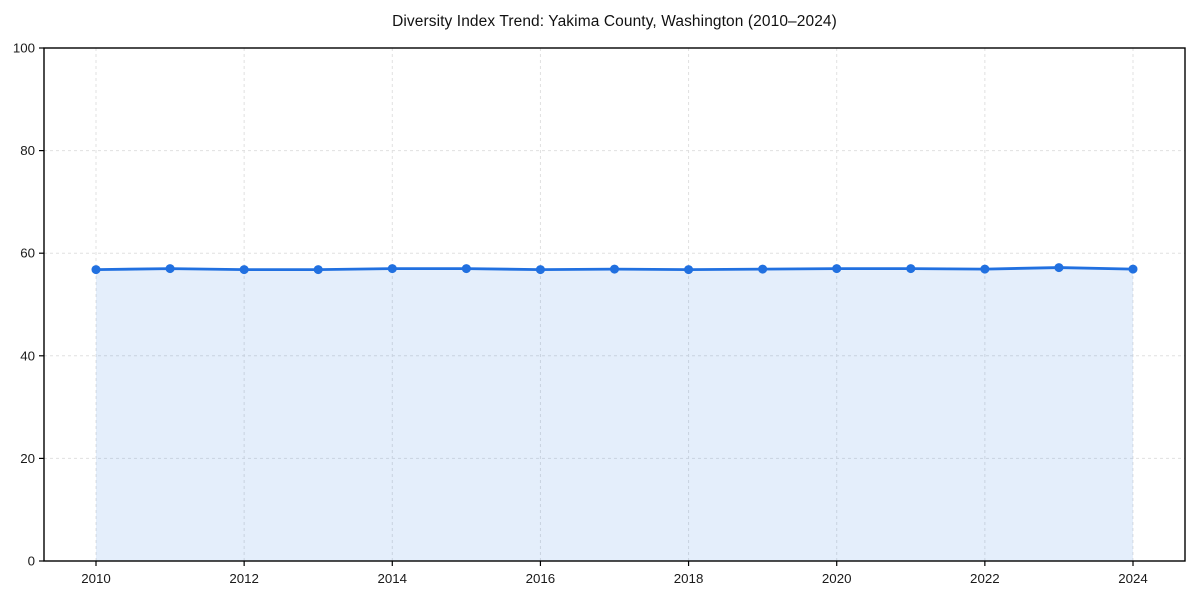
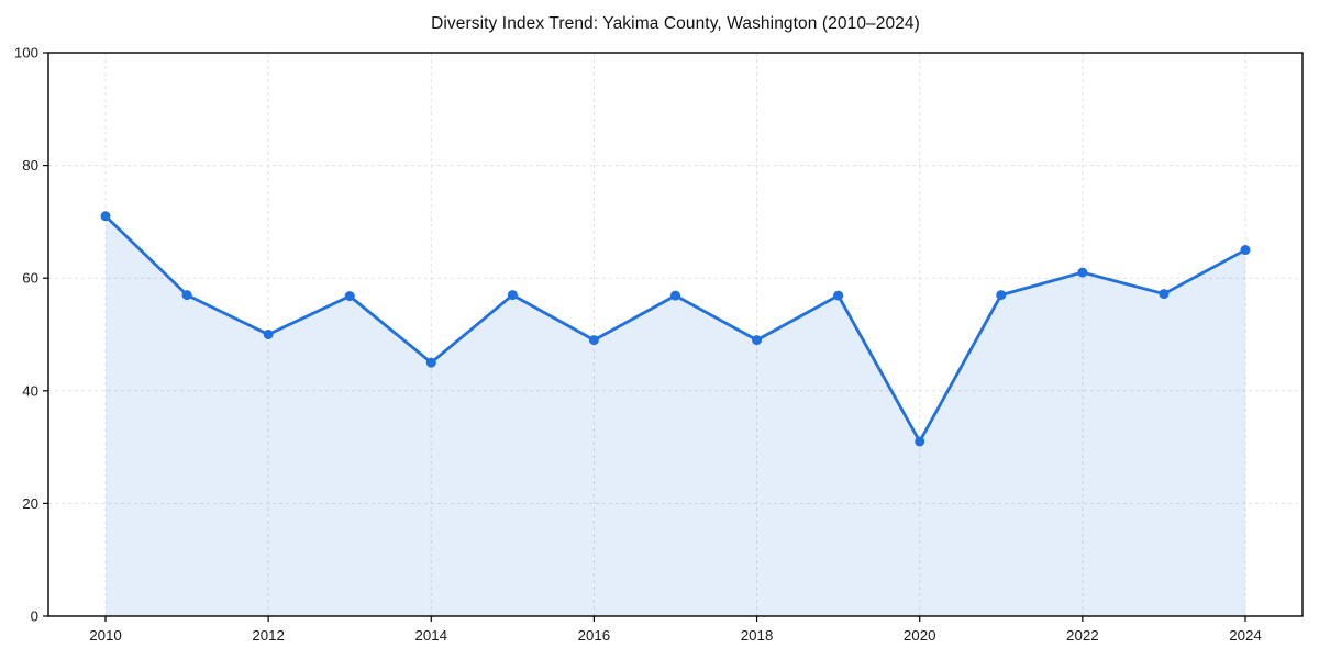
2010: 57 -> 71
2012: 57 -> 50
2014: 57 -> 45
2016: 57 -> 49
2018: 57 -> 49
2020: 57 -> 31
2022: 57 -> 61
2024: 57 -> 65
